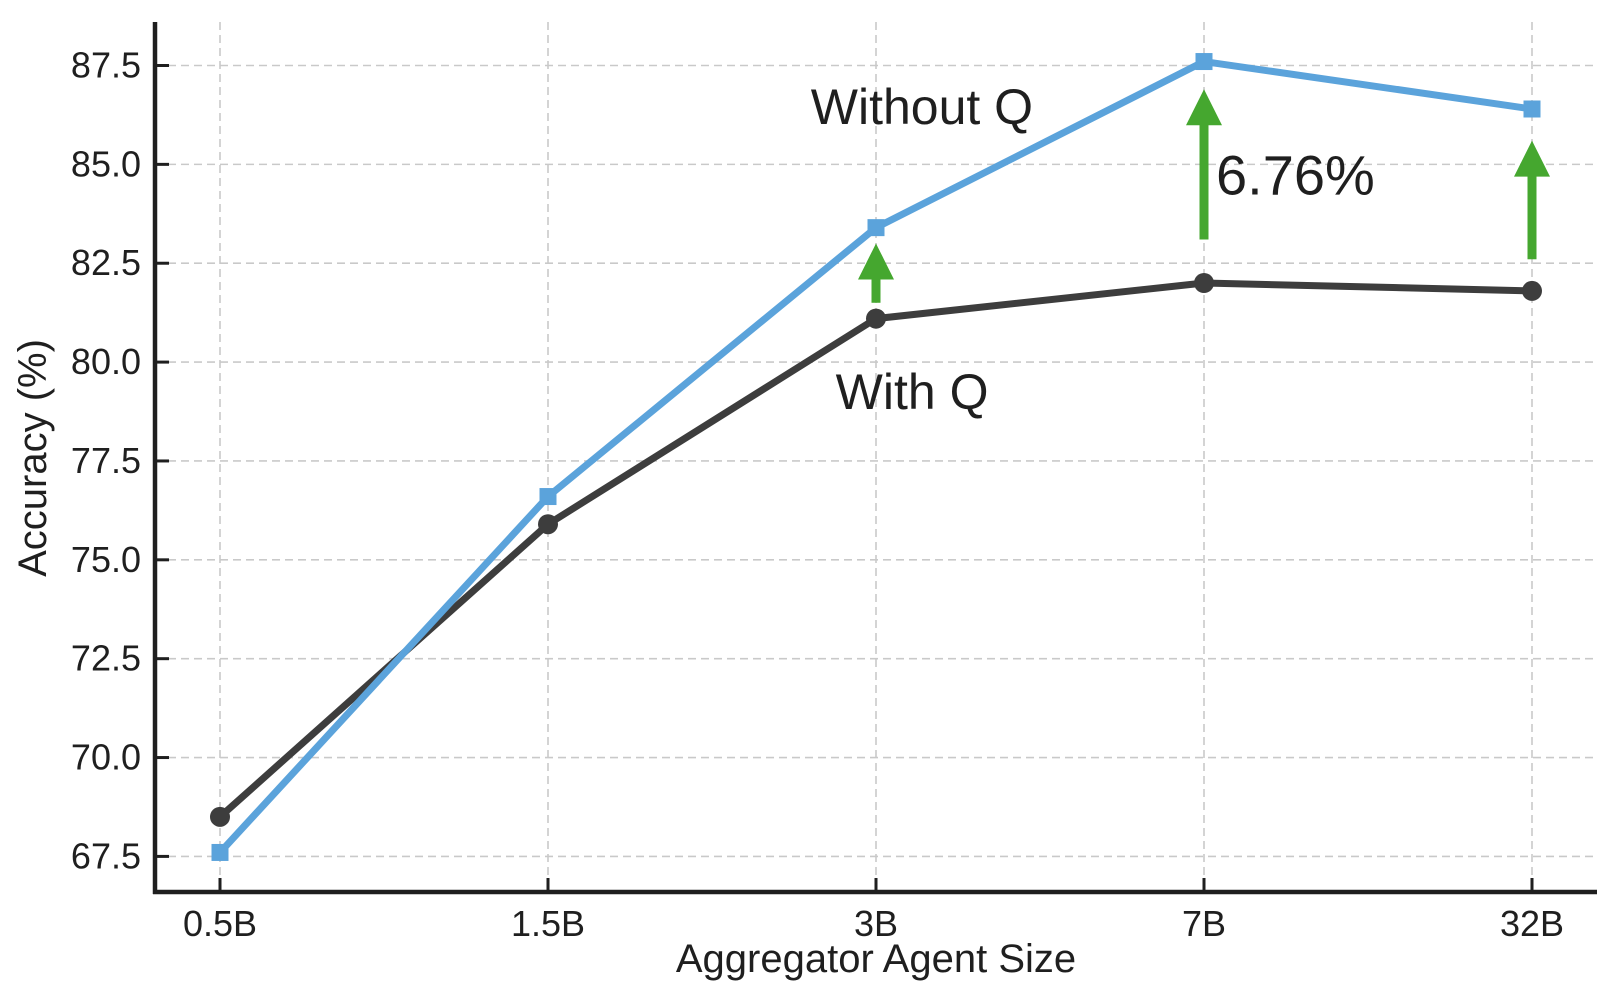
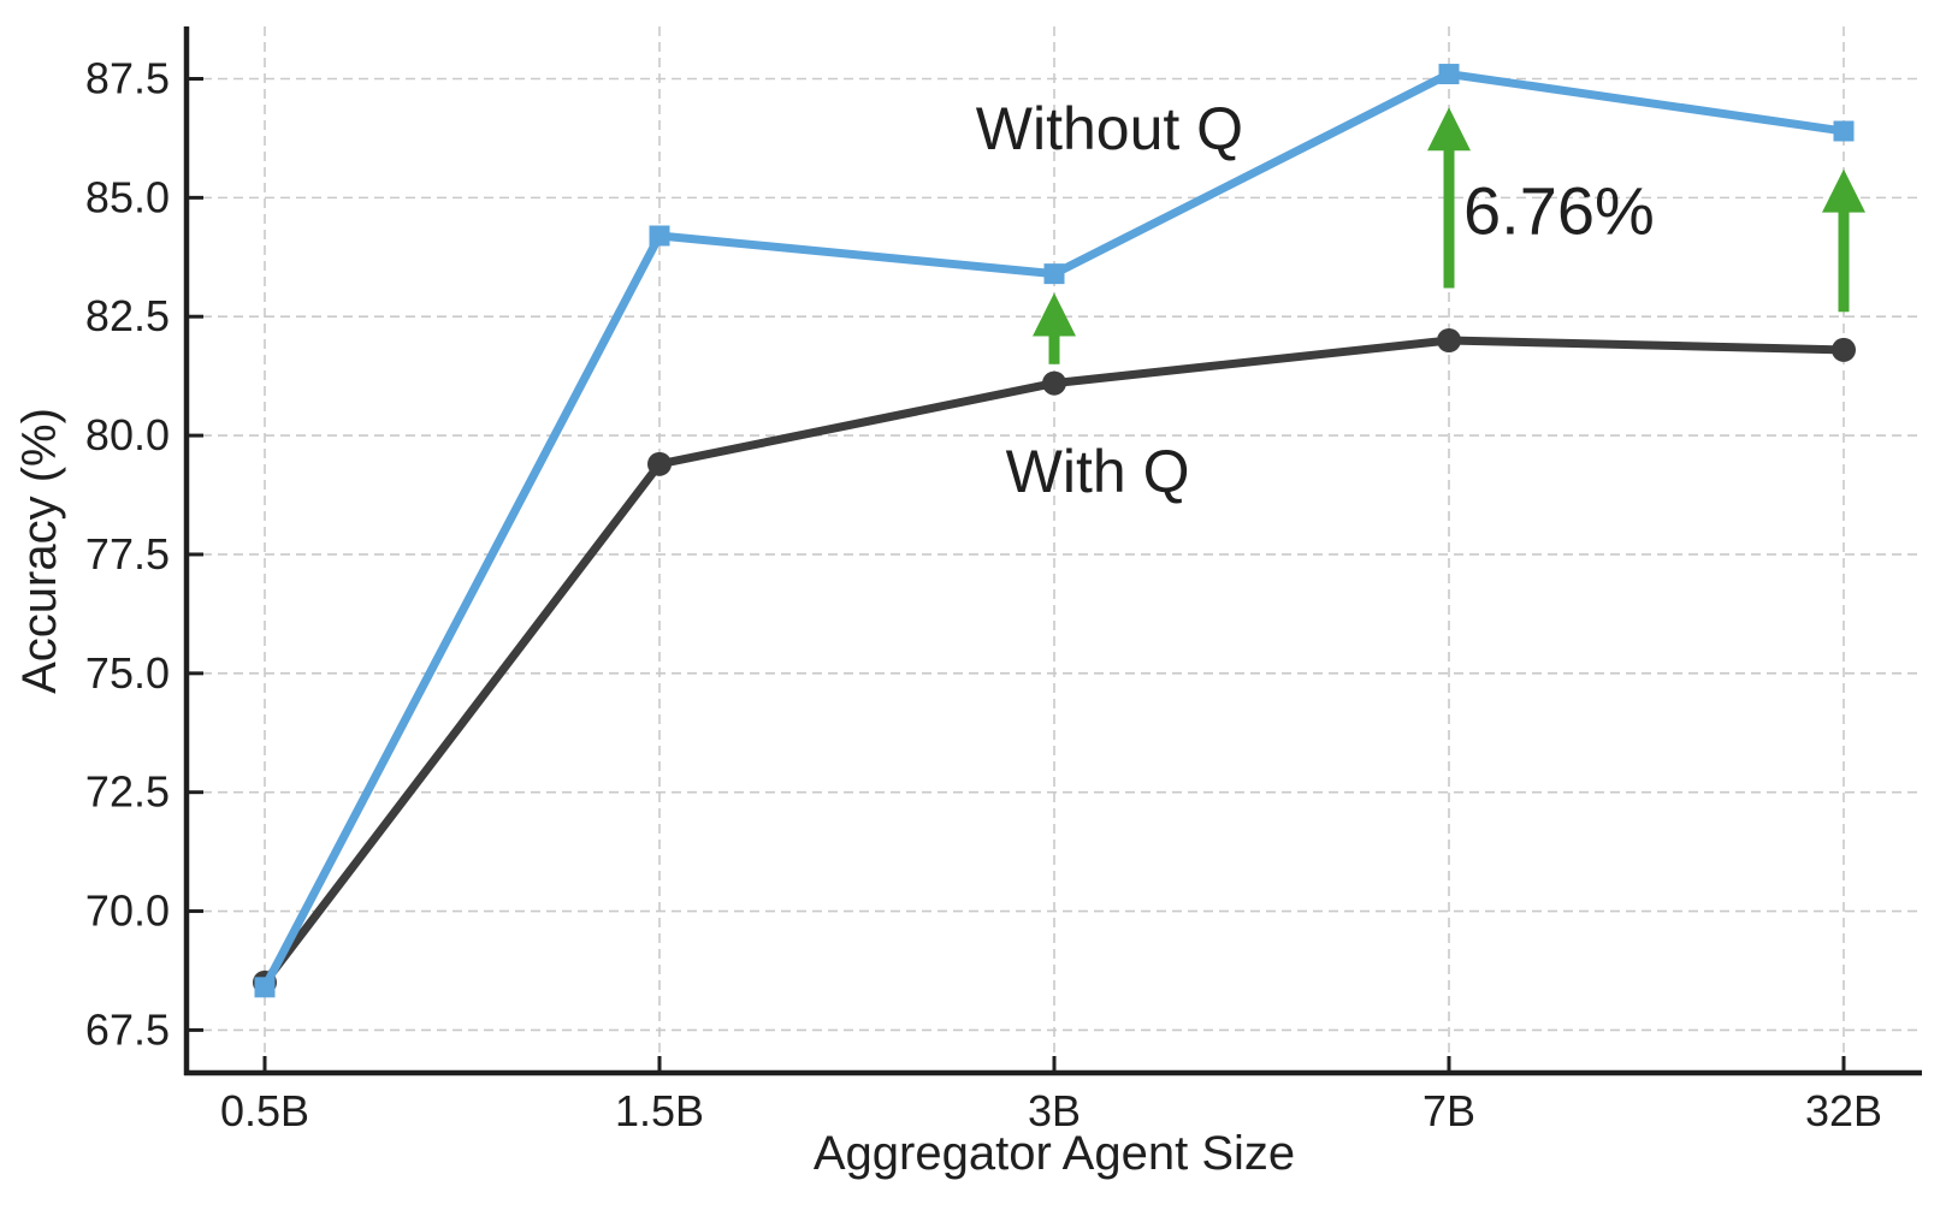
Without Q/0.5B: 67.6 -> 68.4
Without Q/1.5B: 76.6 -> 84.2
With Q/1.5B: 75.9 -> 79.4
